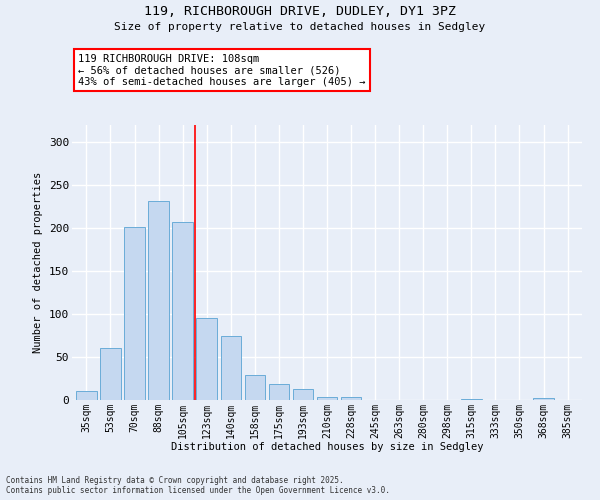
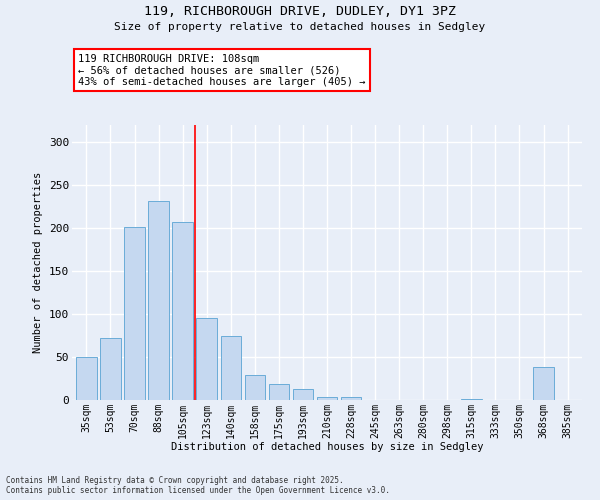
35sqm: 10 -> 50
53sqm: 60 -> 72
368sqm: 2 -> 38
